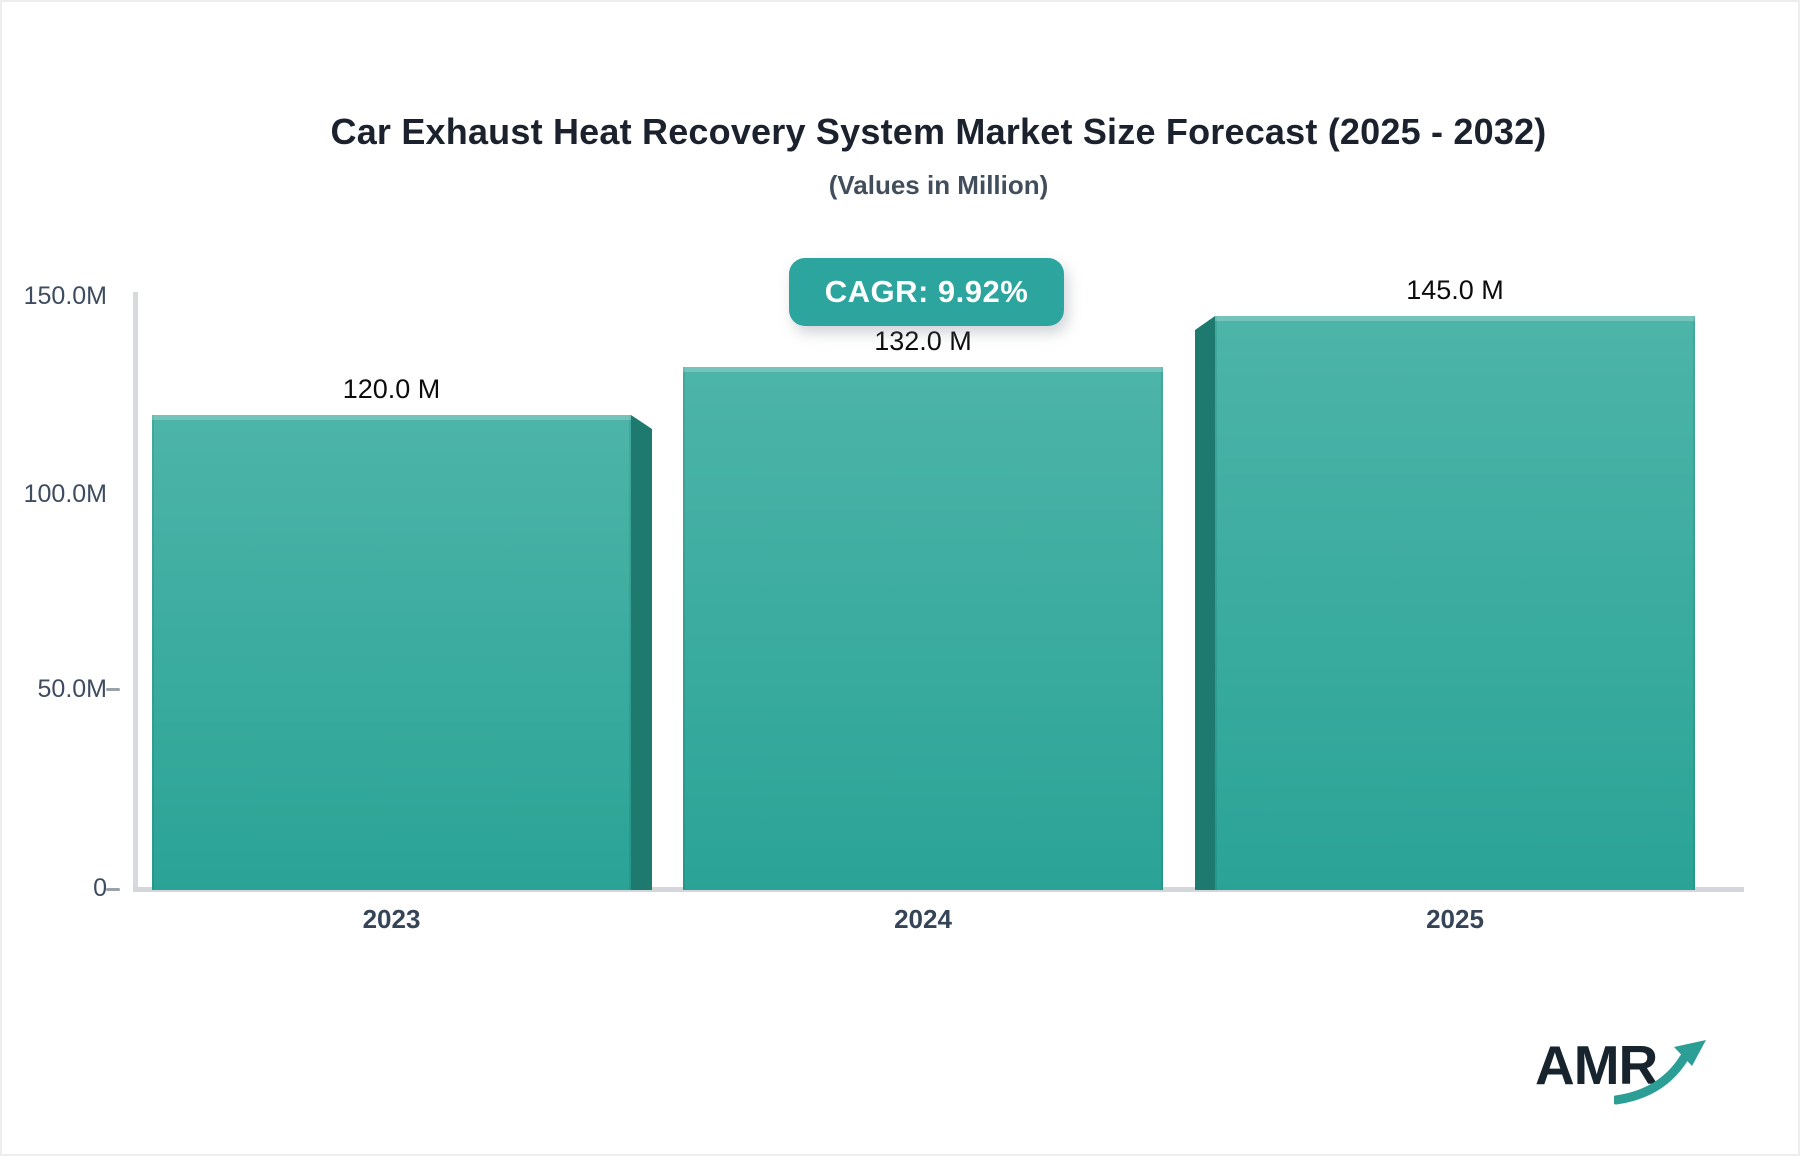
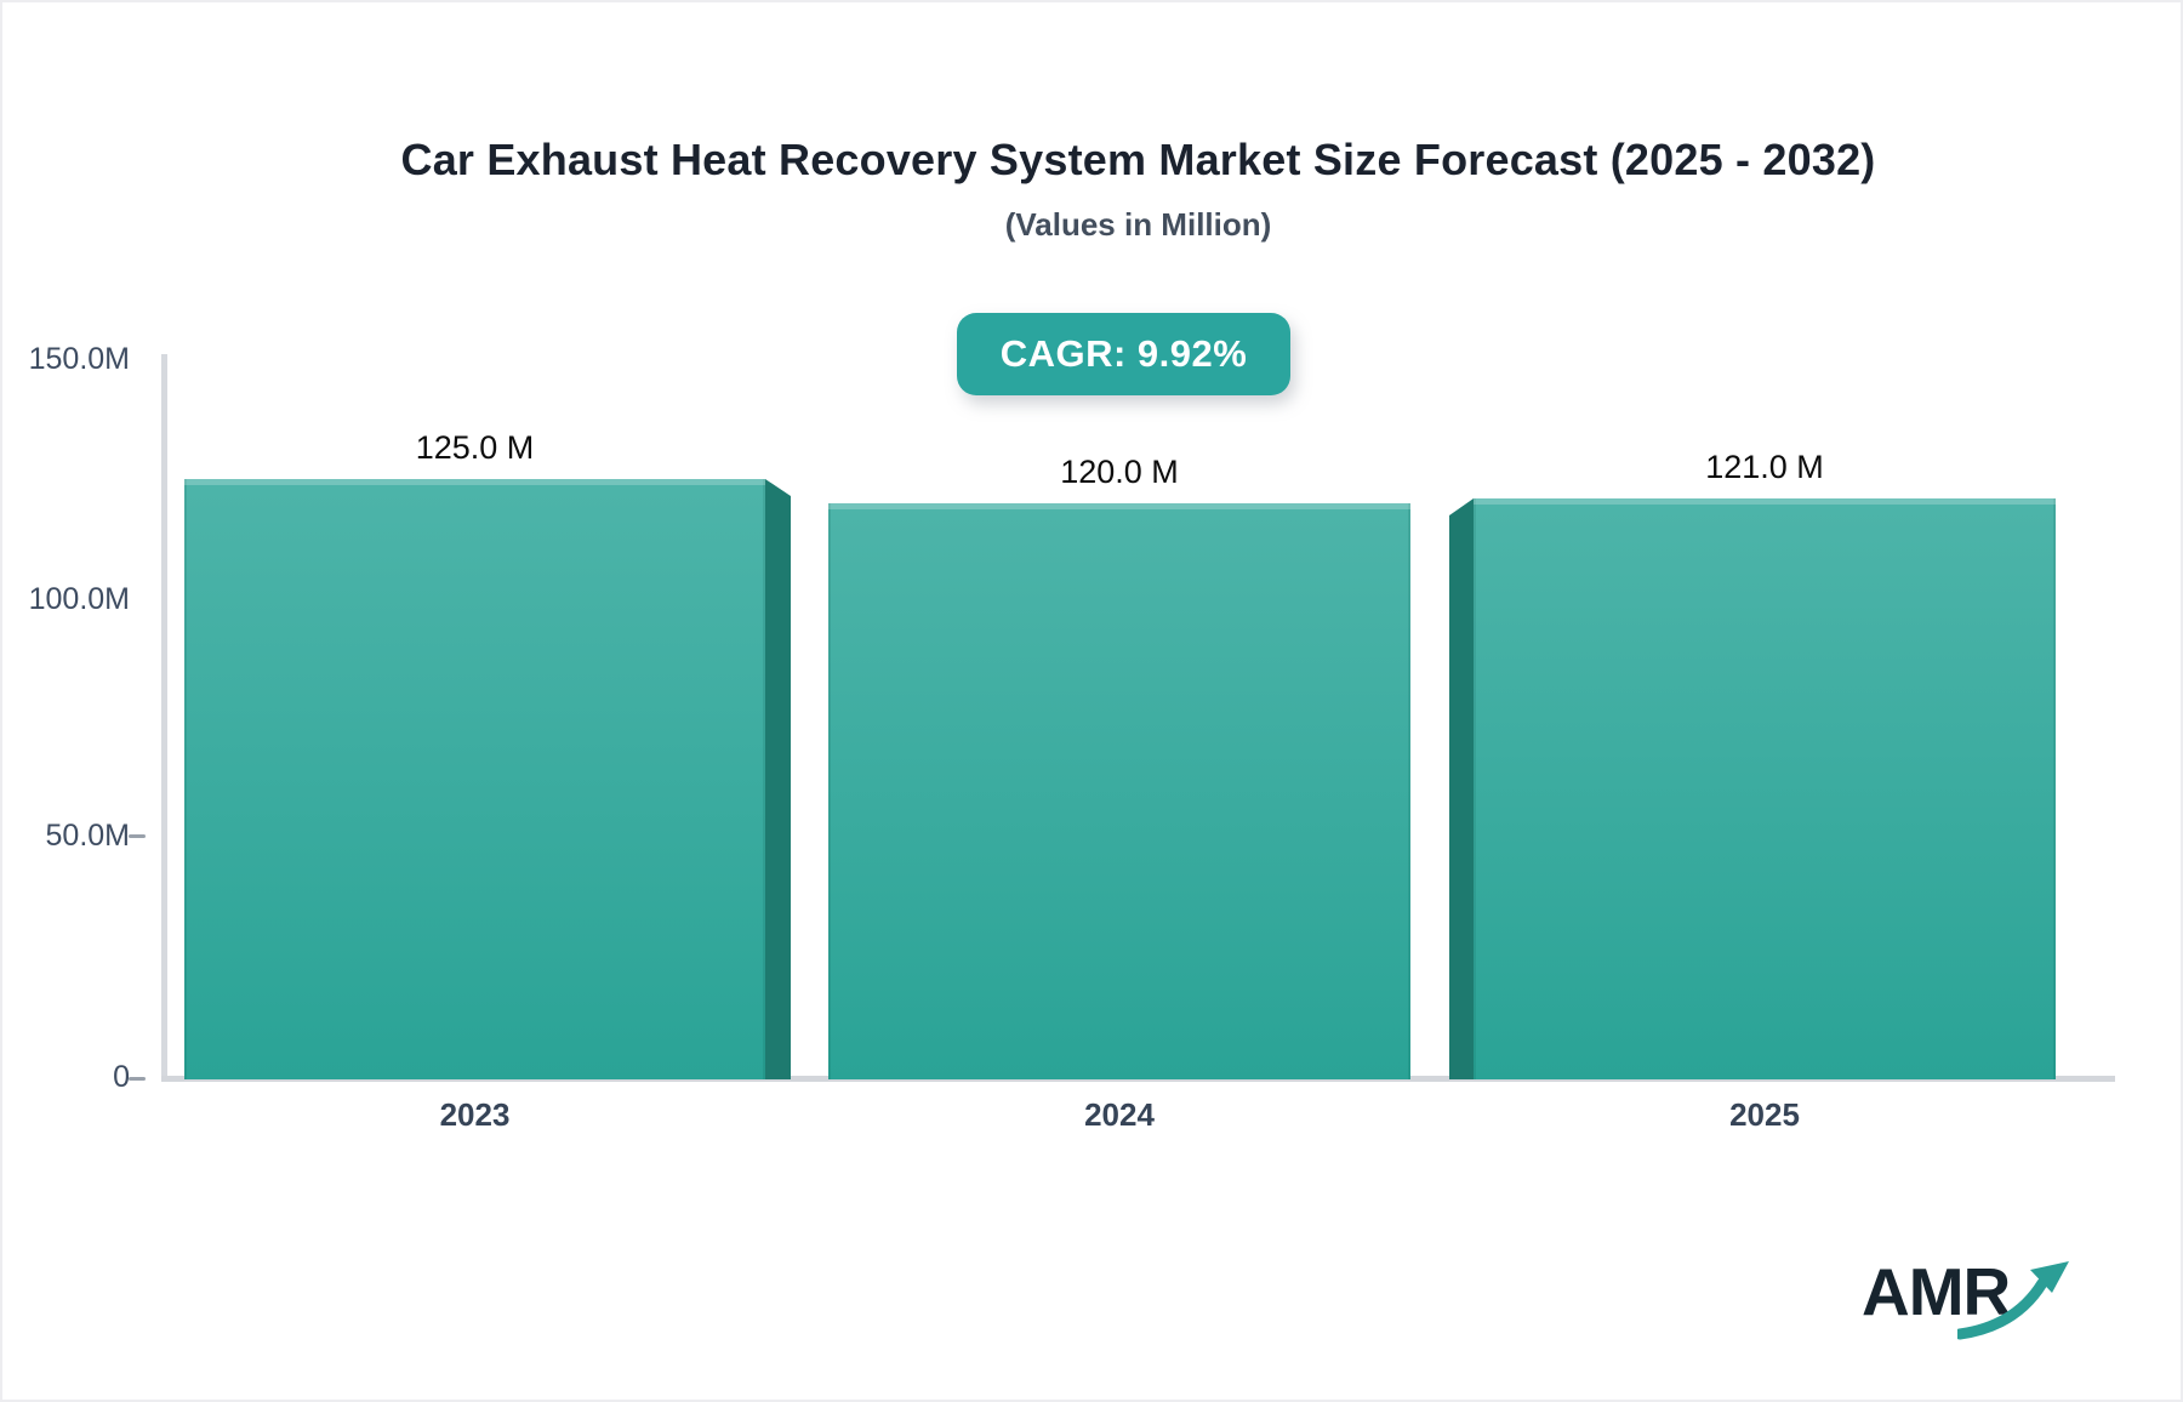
2023: 120.0 -> 125.0
2024: 132.0 -> 120.0
2025: 145.0 -> 121.0
